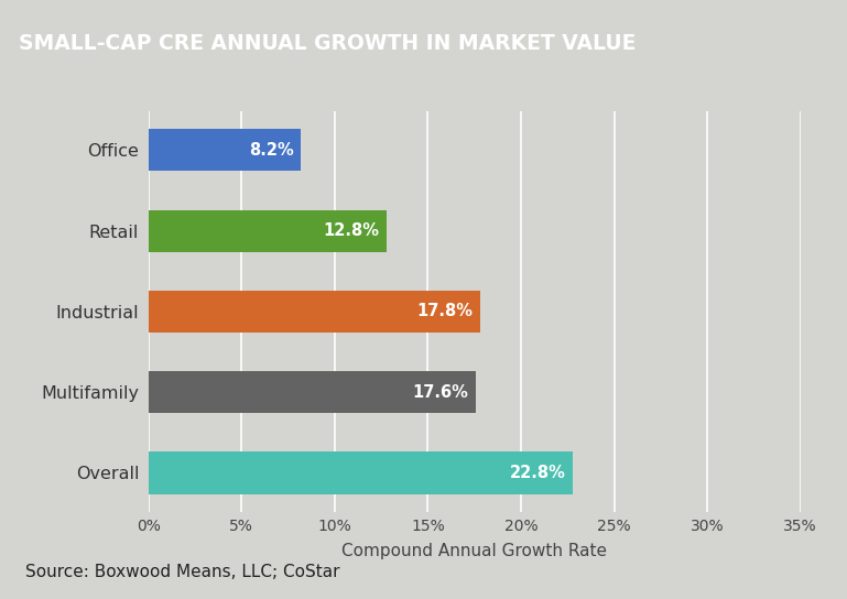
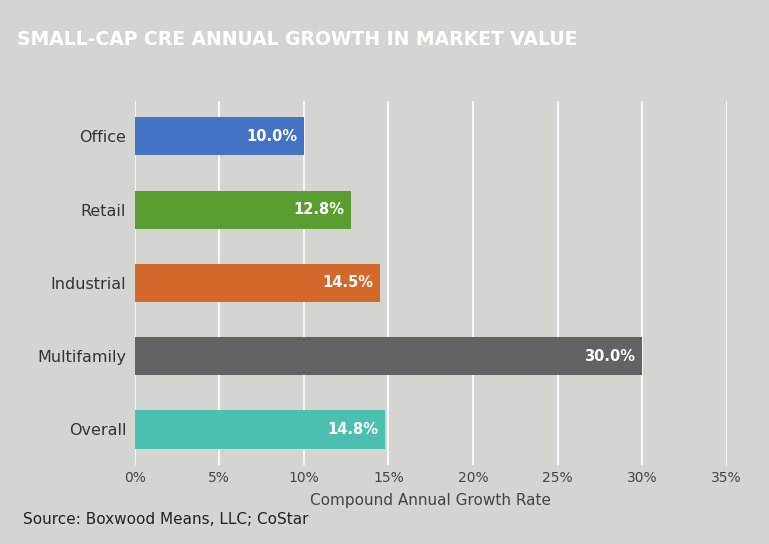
Office: 8.2% -> 10.0%
Industrial: 17.8% -> 14.5%
Multifamily: 17.6% -> 30.0%
Overall: 22.8% -> 14.8%
